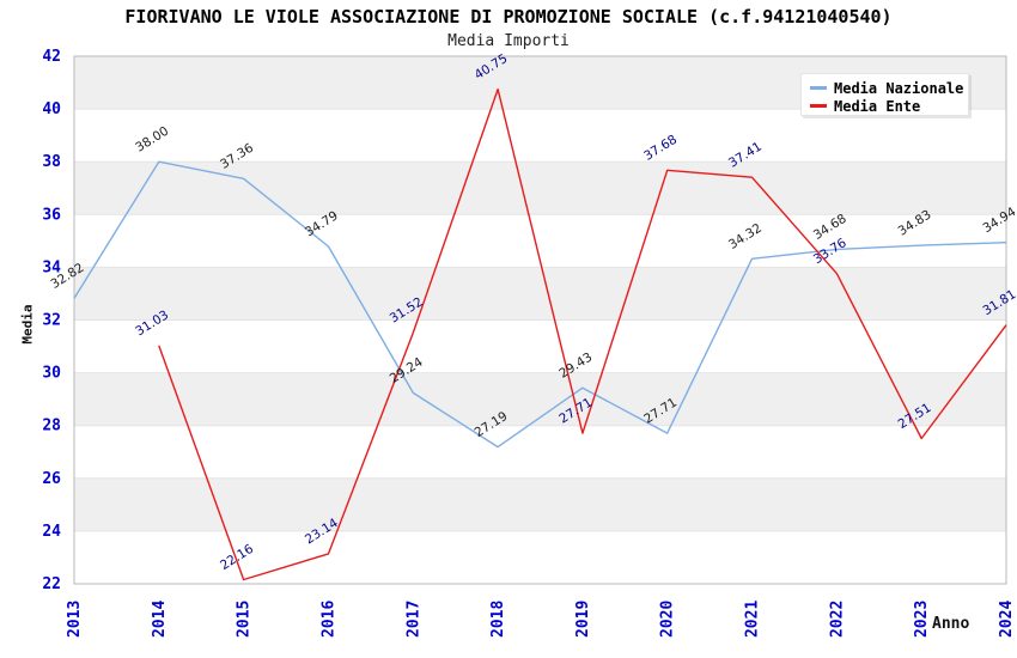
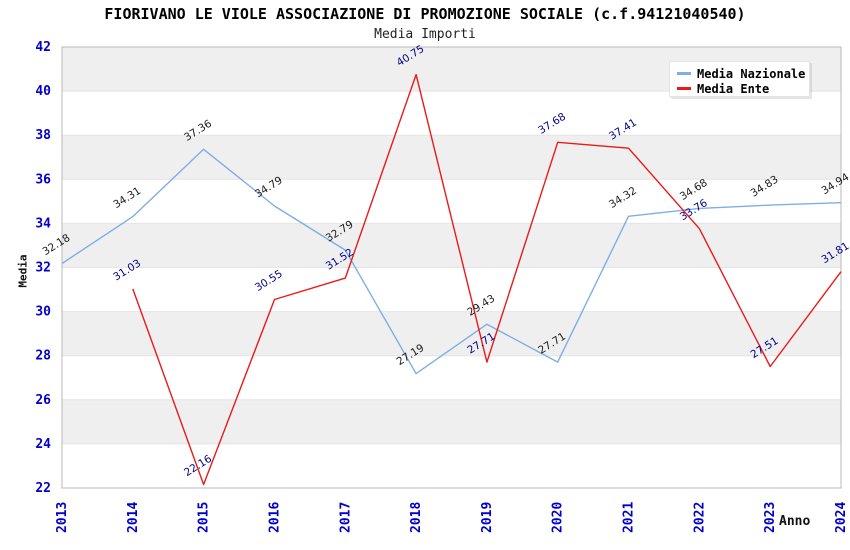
Media Nazionale/2013: 32.82 -> 32.18
Media Nazionale/2014: 38.00 -> 34.31
Media Ente/2016: 23.14 -> 30.55
Media Nazionale/2017: 29.24 -> 32.79
